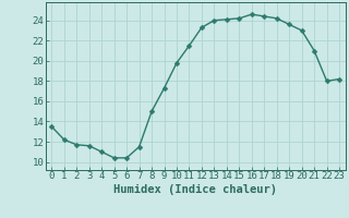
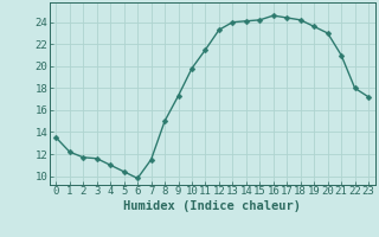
6: 10.4 -> 9.8
23: 18.2 -> 17.2
